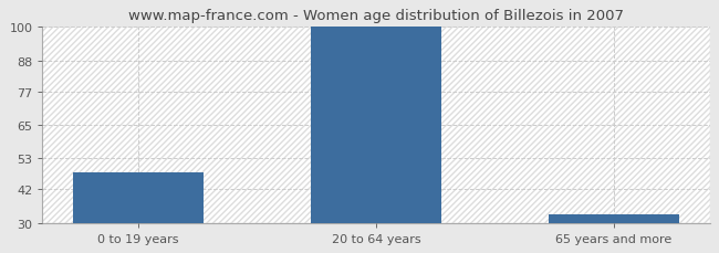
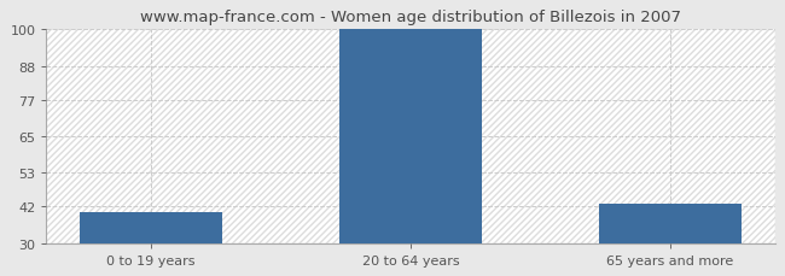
0 to 19 years: 48 -> 40
65 years and more: 33 -> 43
